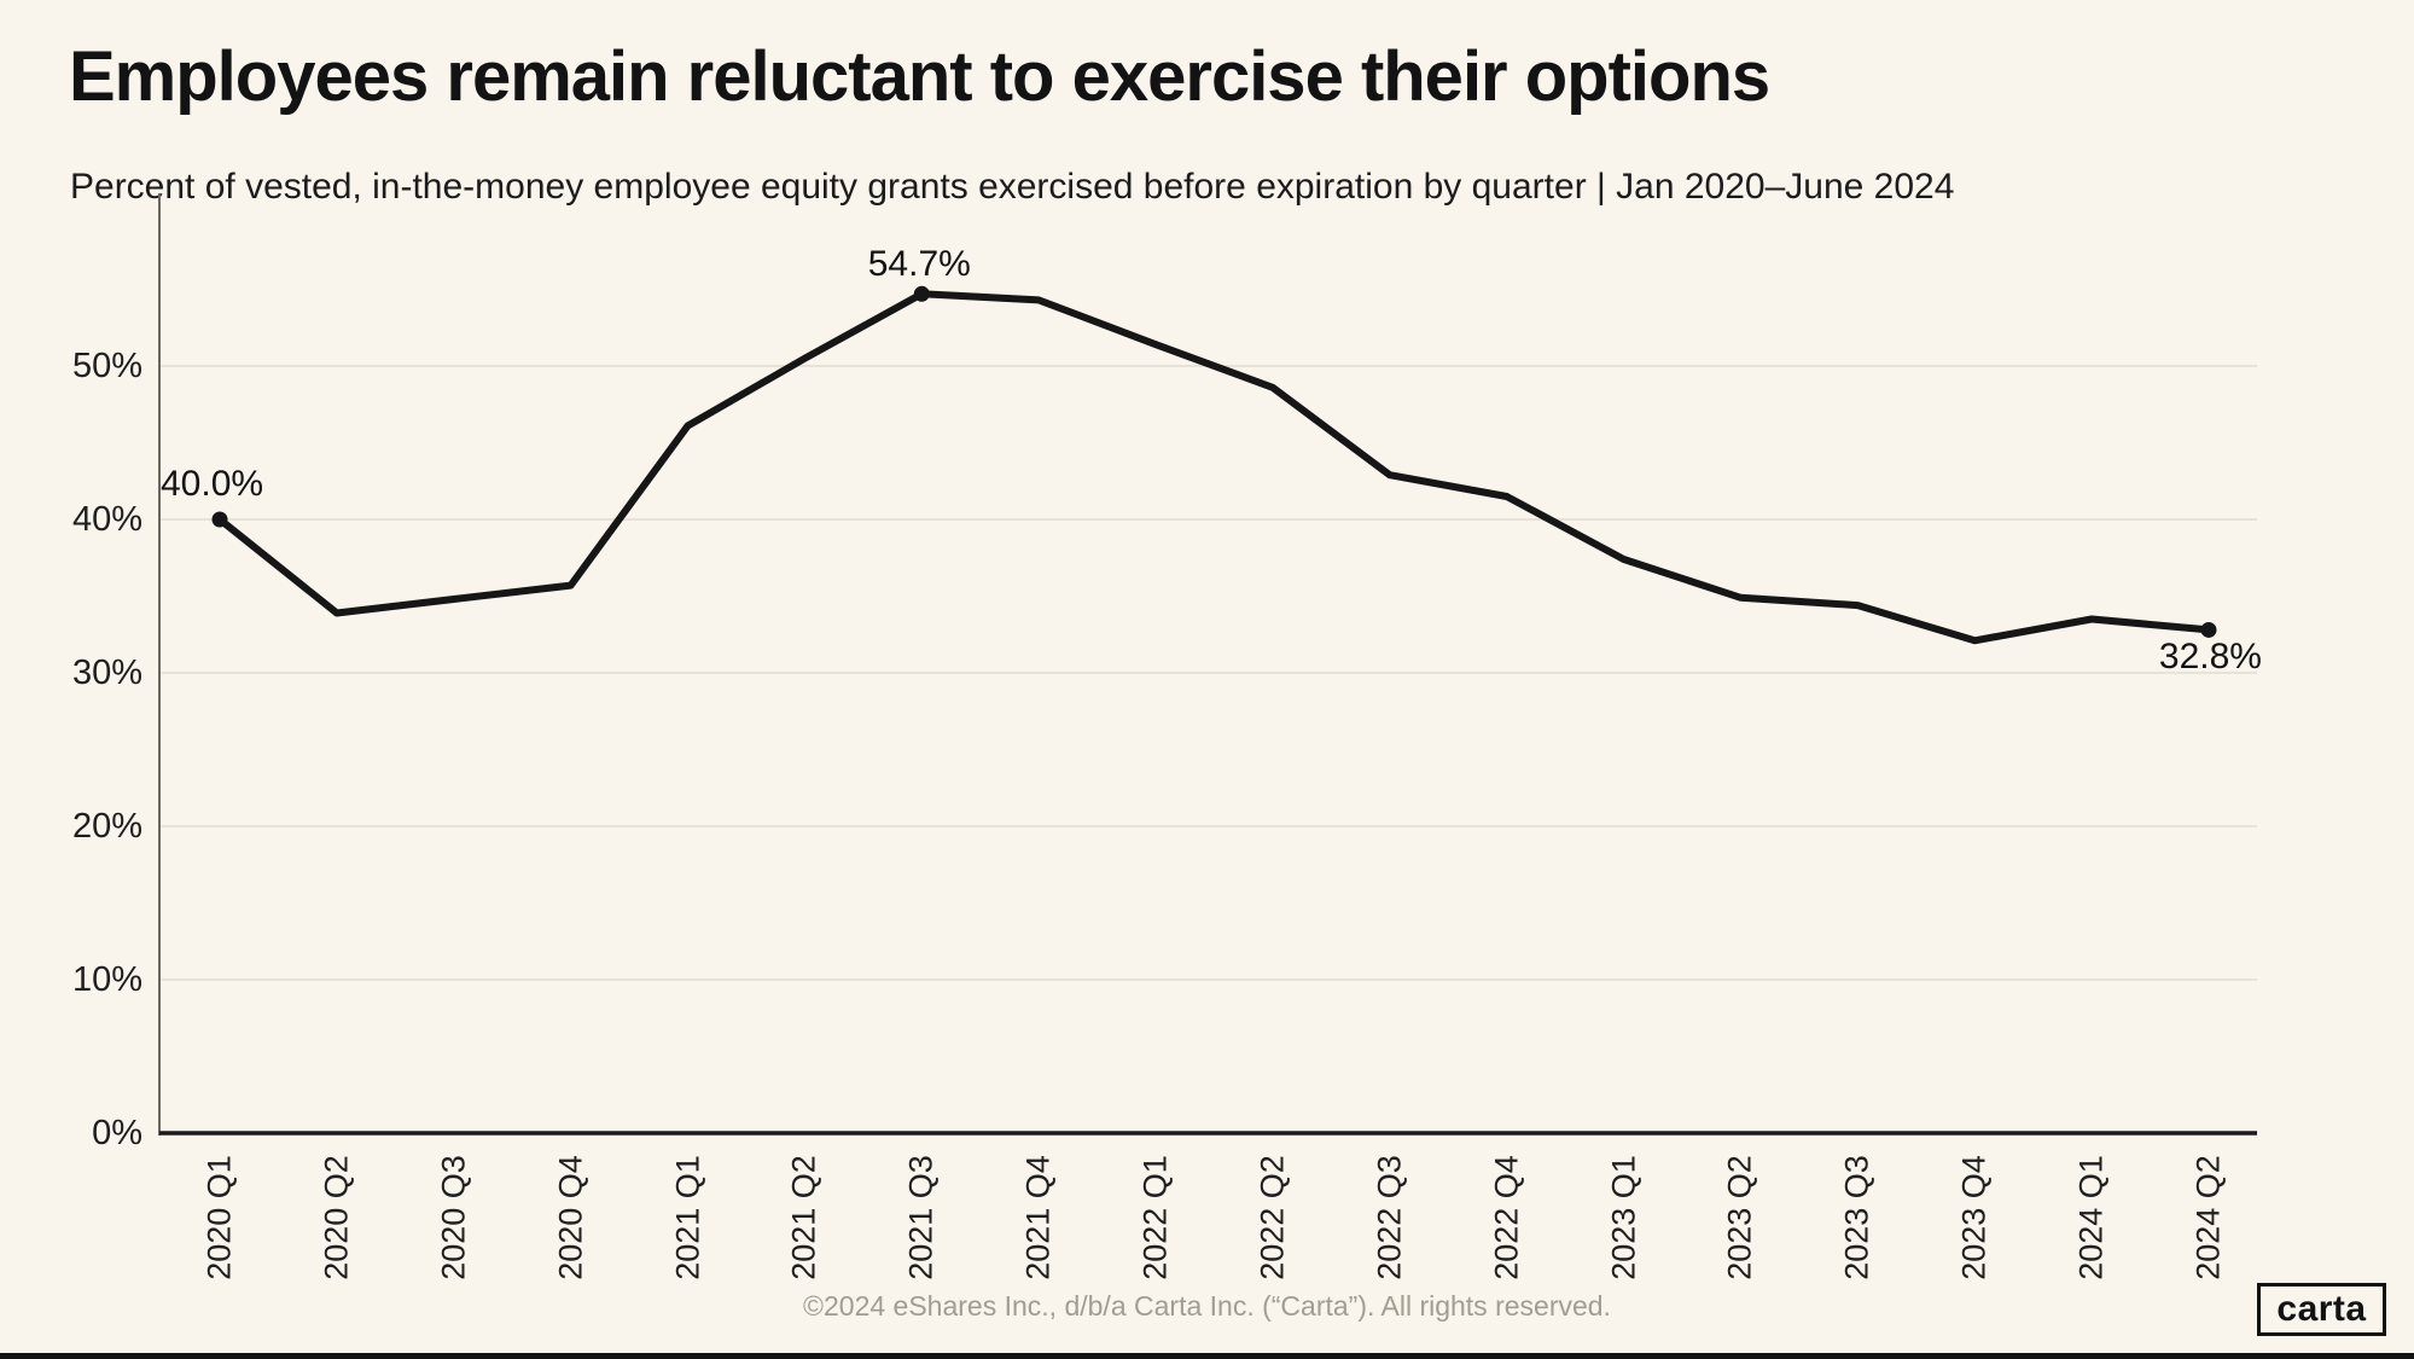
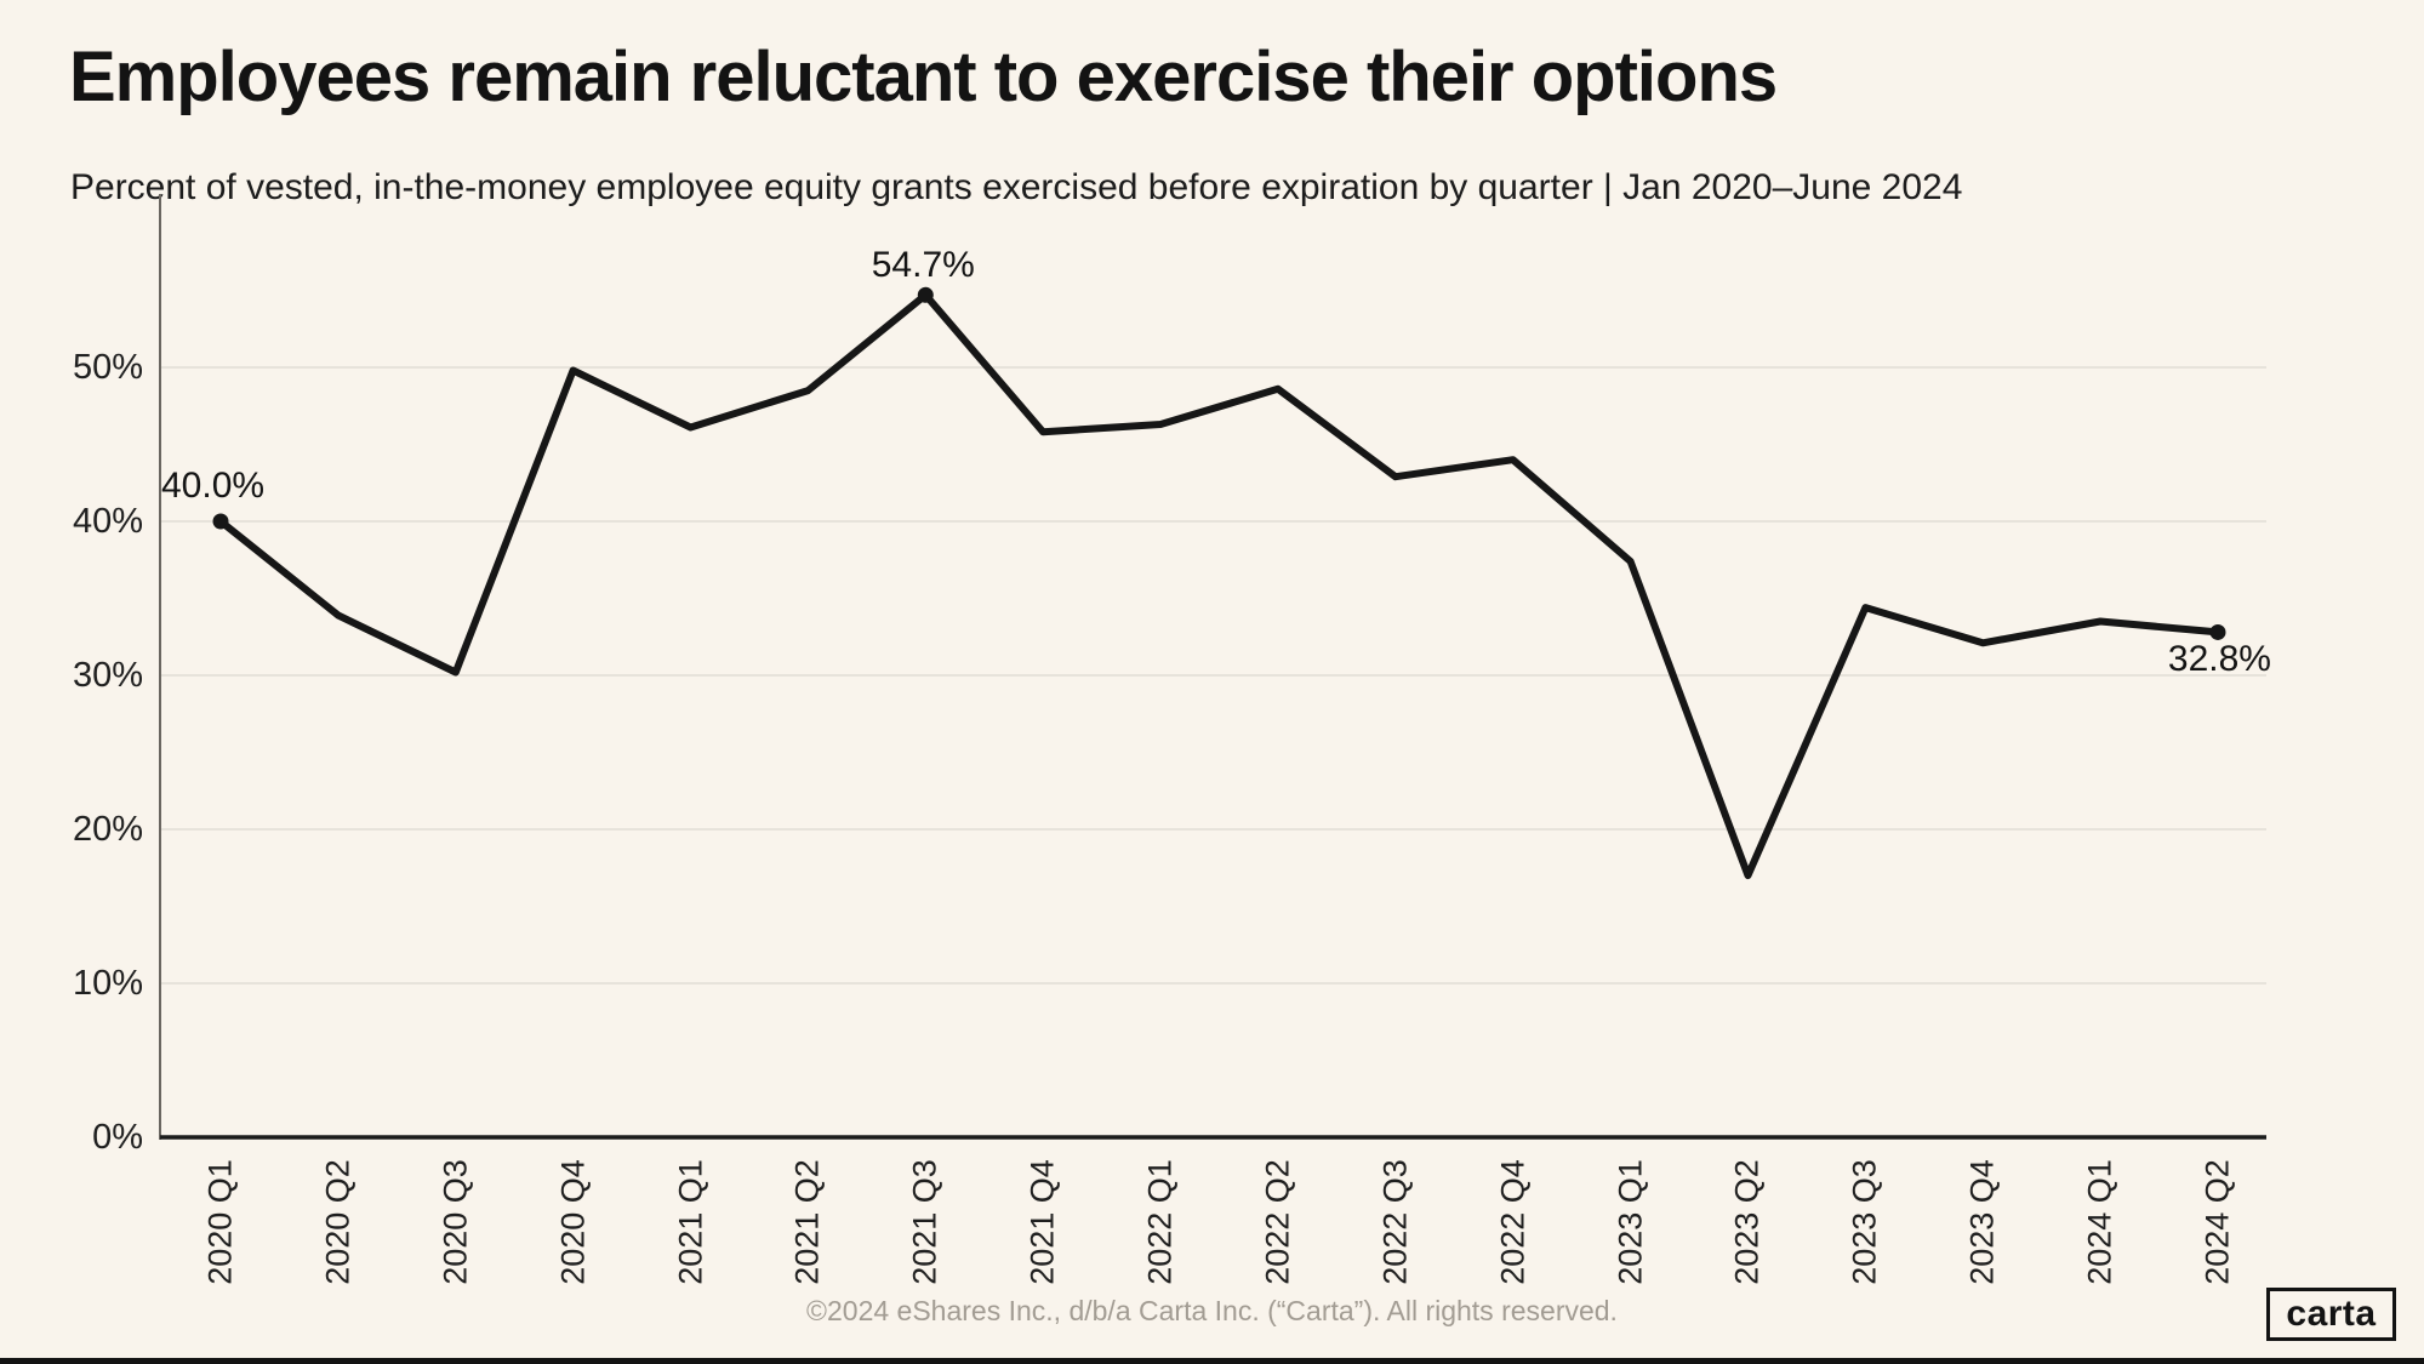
2020 Q3: 34.8% -> 30.2%
2020 Q4: 35.7% -> 49.8%
2021 Q2: 50.5% -> 48.5%
2021 Q4: 54.3% -> 45.8%
2022 Q1: 51.4% -> 46.3%
2022 Q4: 41.5% -> 44.0%
2023 Q2: 34.9% -> 17.0%
